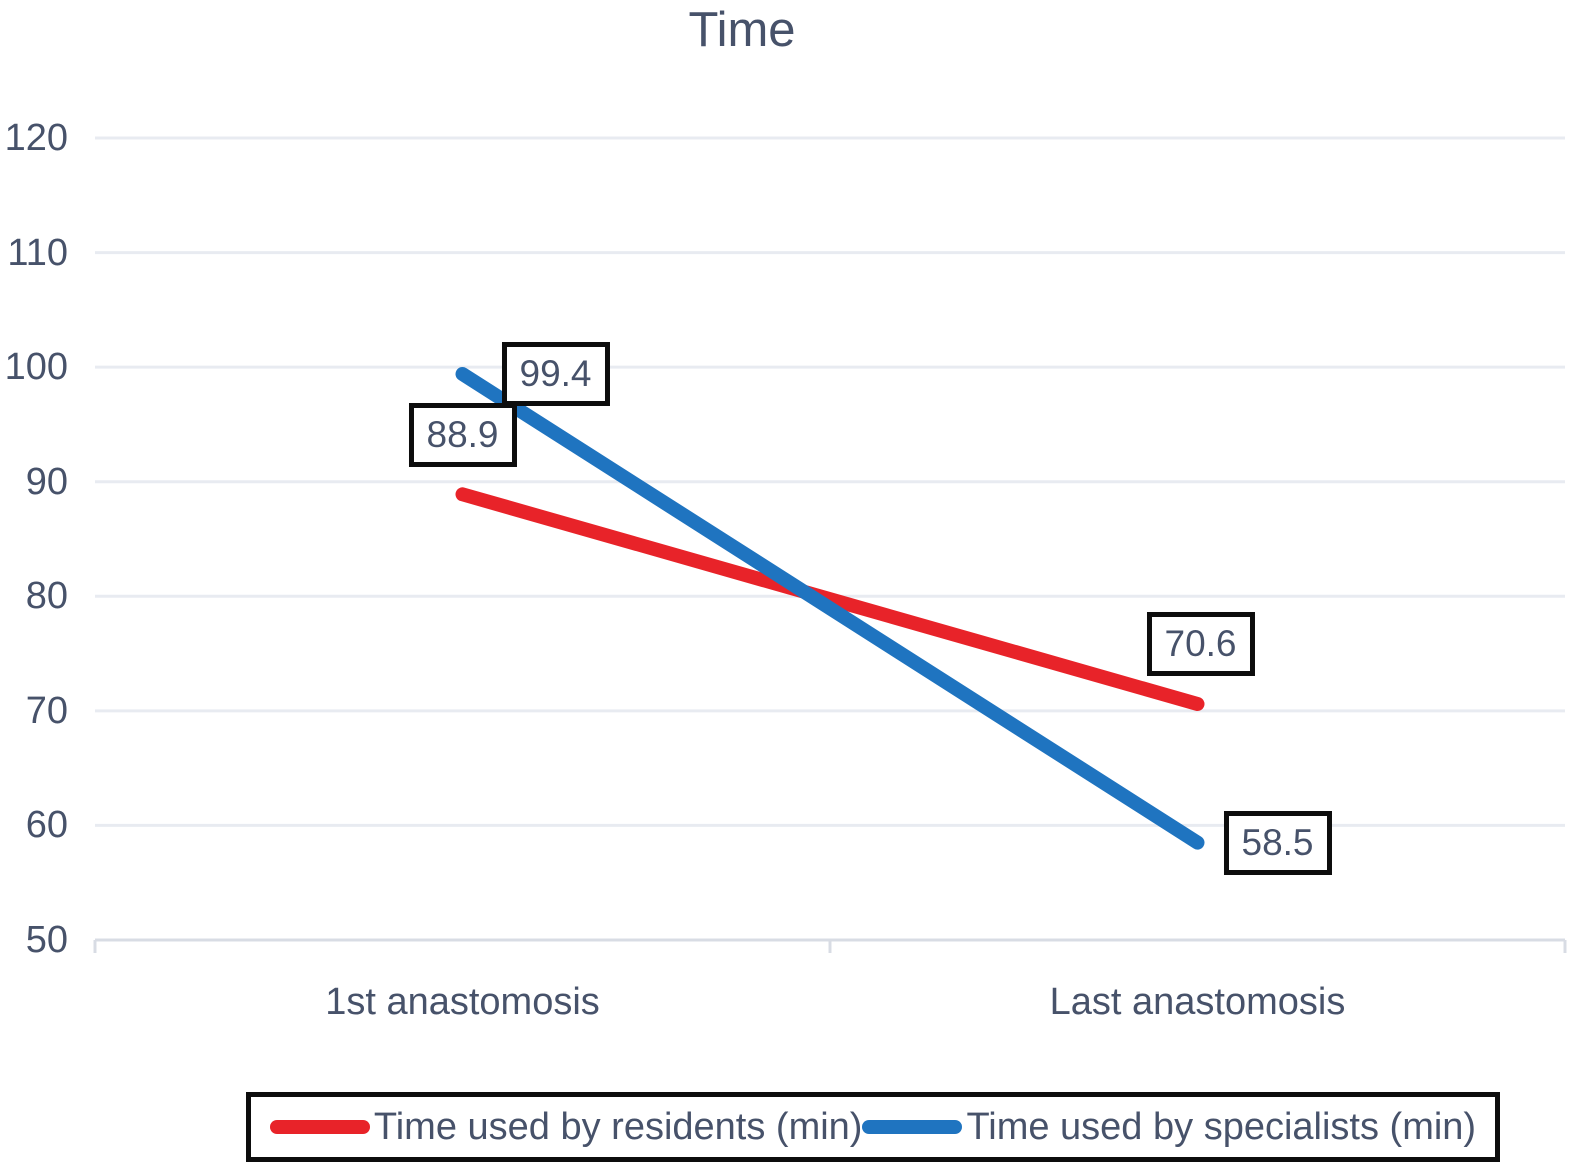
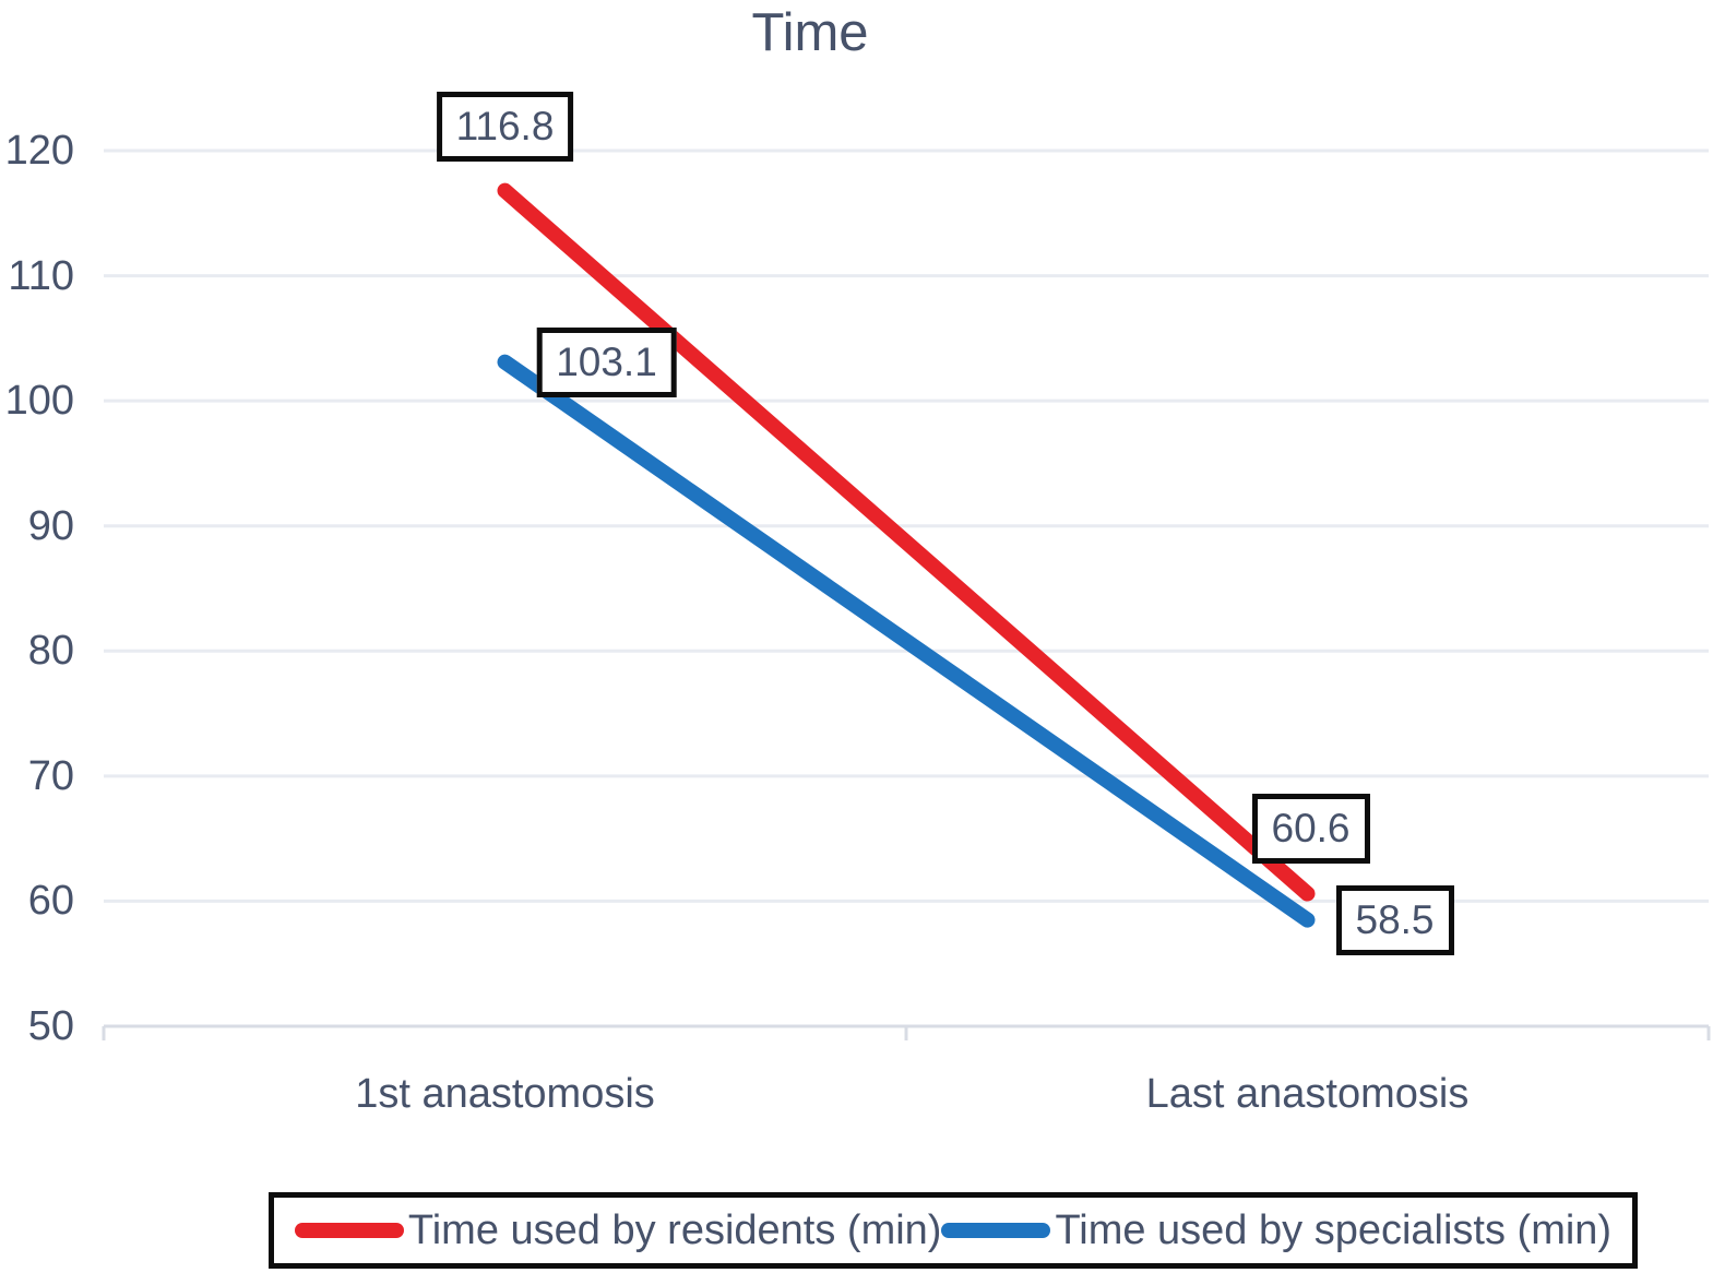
Time used by residents (min)/1st anastomosis: 88.9 -> 116.8
Time used by specialists (min)/1st anastomosis: 99.4 -> 103.1
Time used by residents (min)/Last anastomosis: 70.6 -> 60.6
